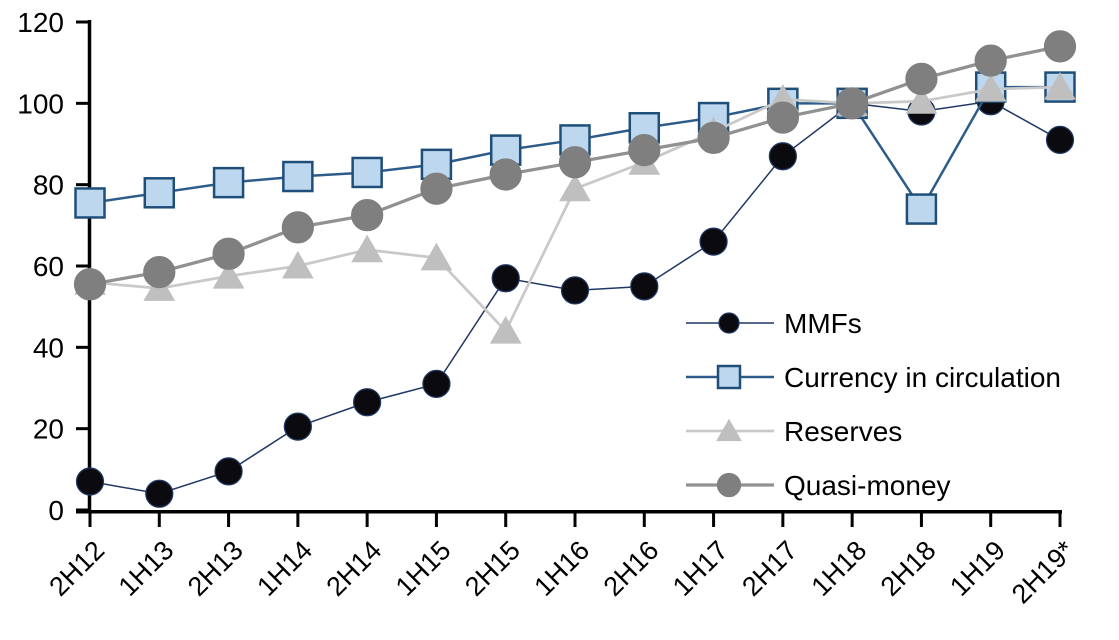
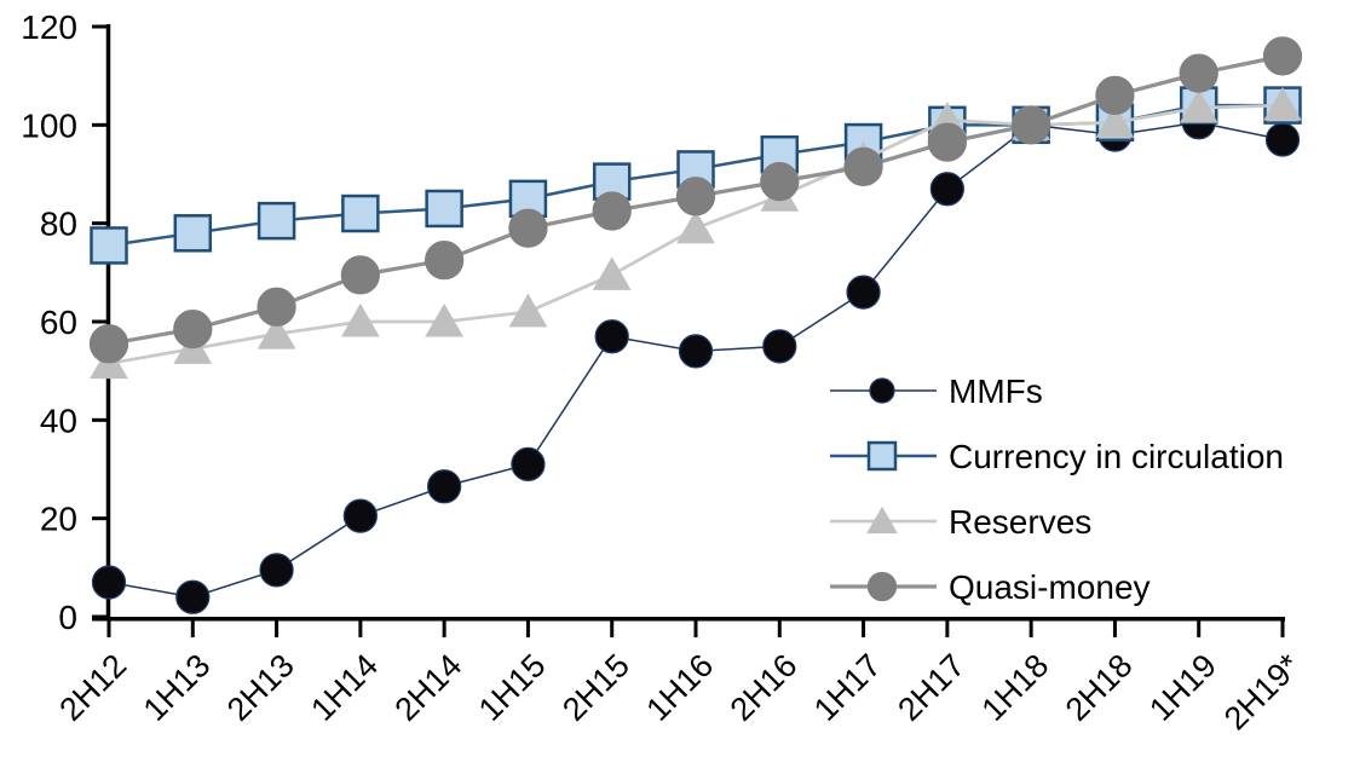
Reserves/2H12: 56 -> 52
Reserves/2H14: 64 -> 60
Reserves/2H15: 44 -> 70
Currency in circulation/2H18: 74 -> 100
MMFs/2H19*: 91 -> 97
